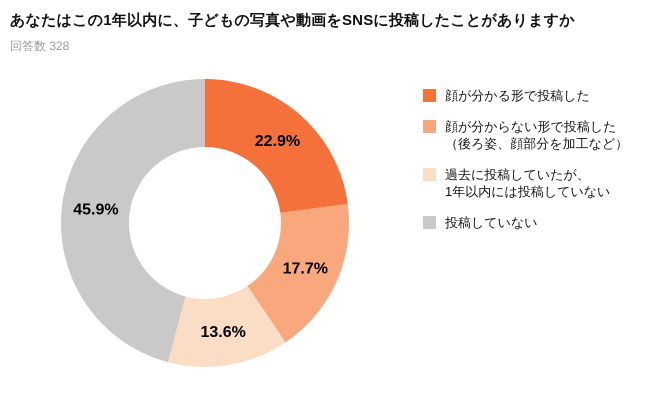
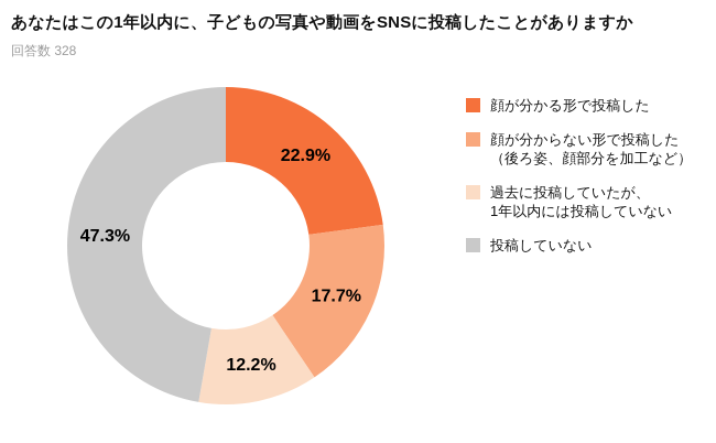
過去に投稿していたが、 1年以内には投稿していない: 13.6% -> 12.2%
投稿していない: 45.9% -> 47.3%
